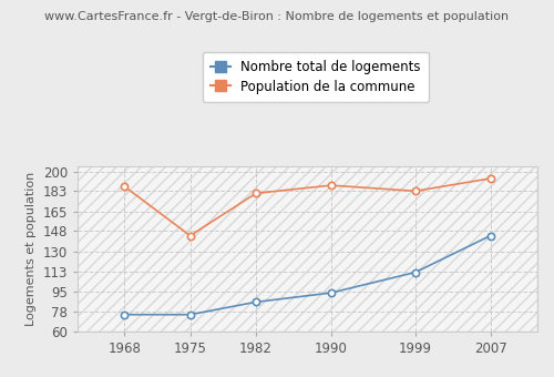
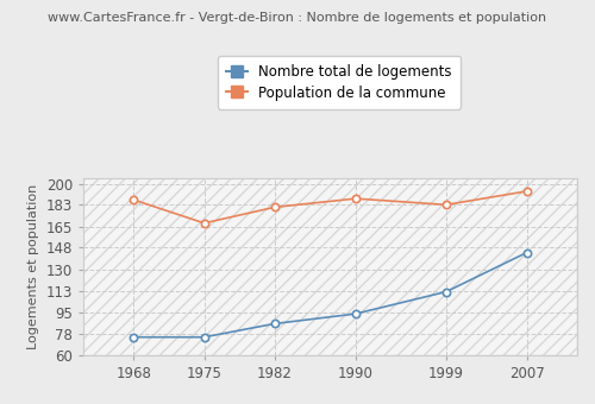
Population de la commune/1975: 144 -> 168
